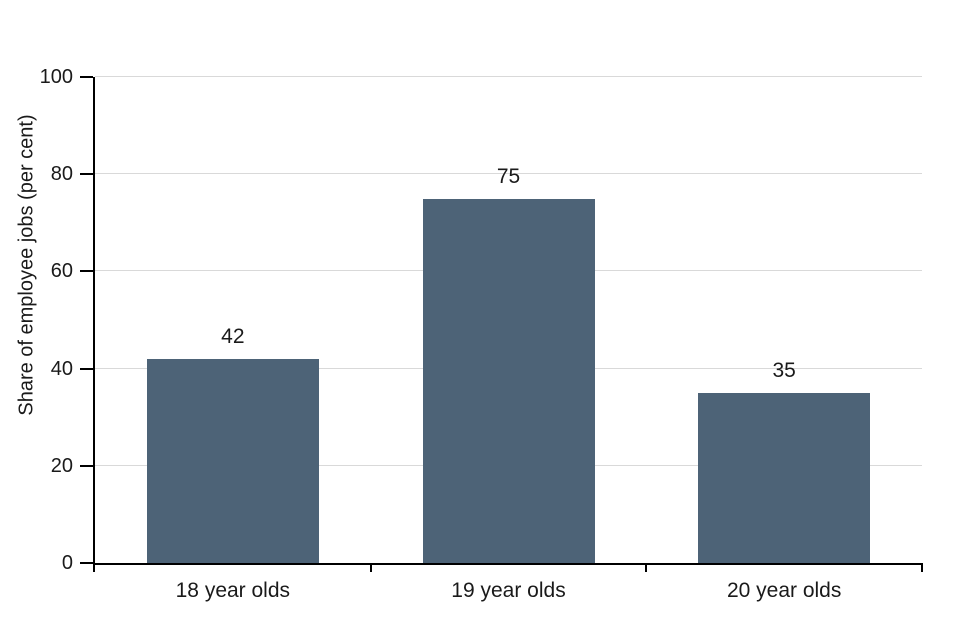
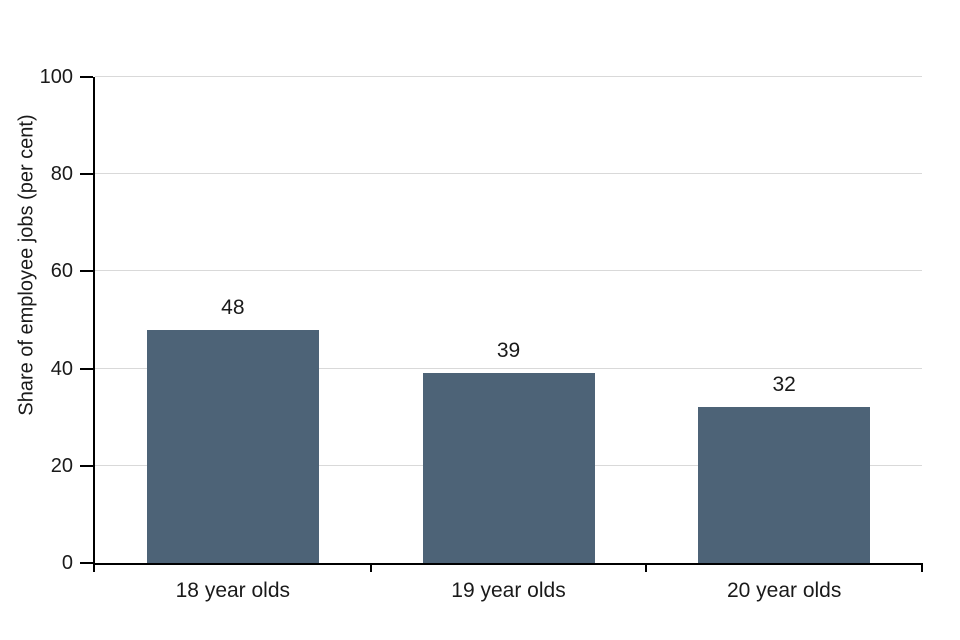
18 year olds: 42 -> 48
19 year olds: 75 -> 39
20 year olds: 35 -> 32
